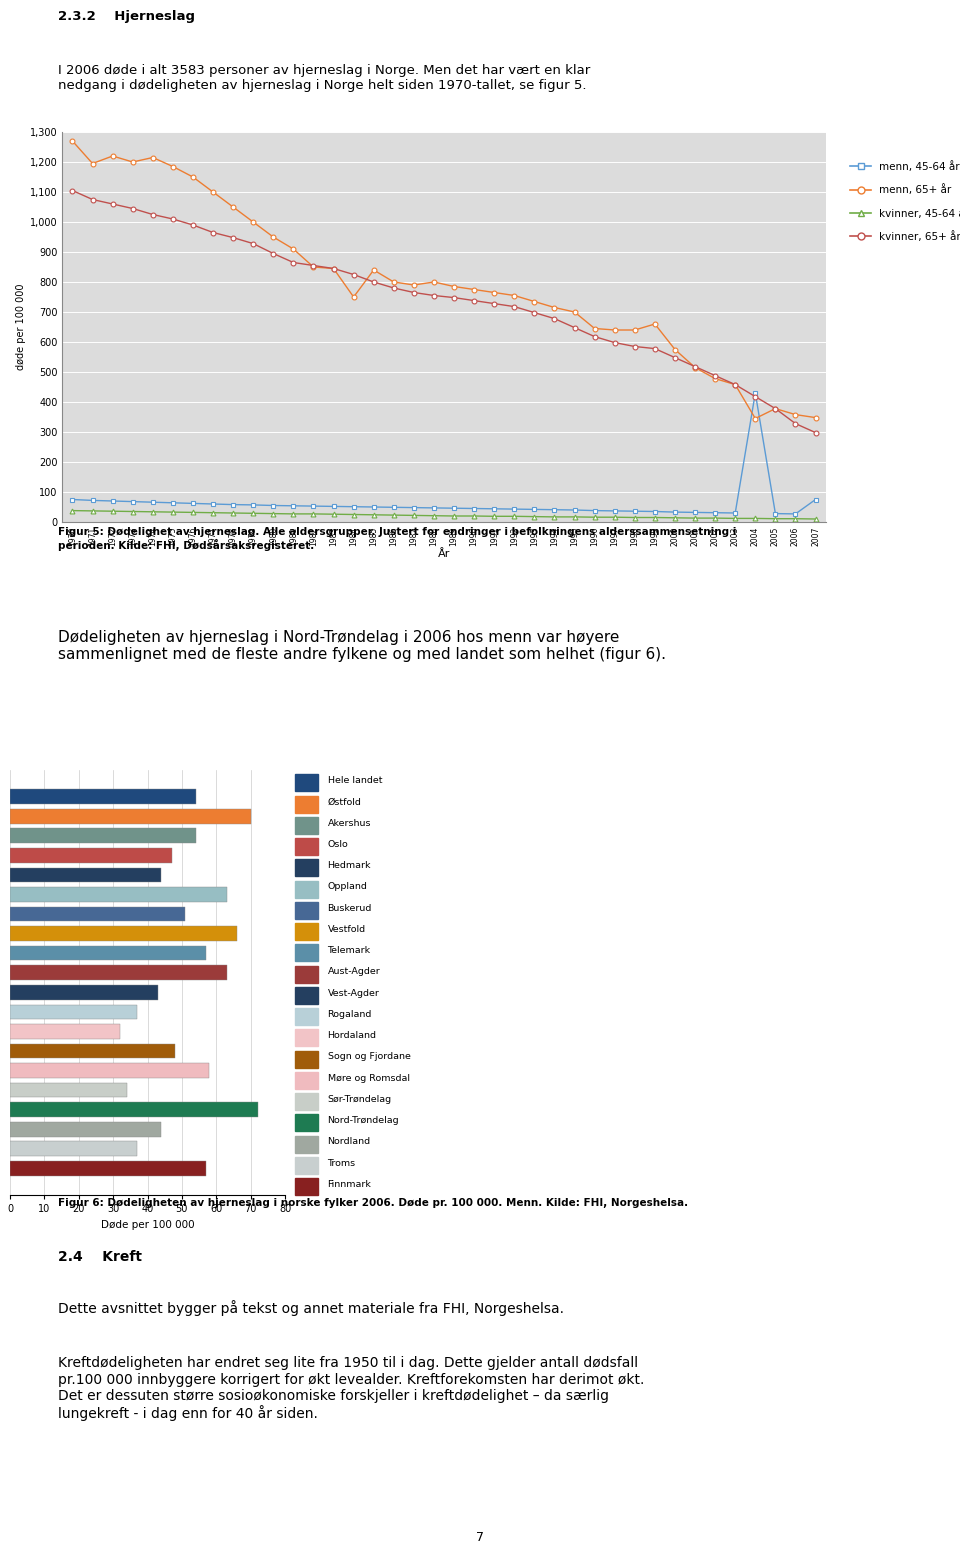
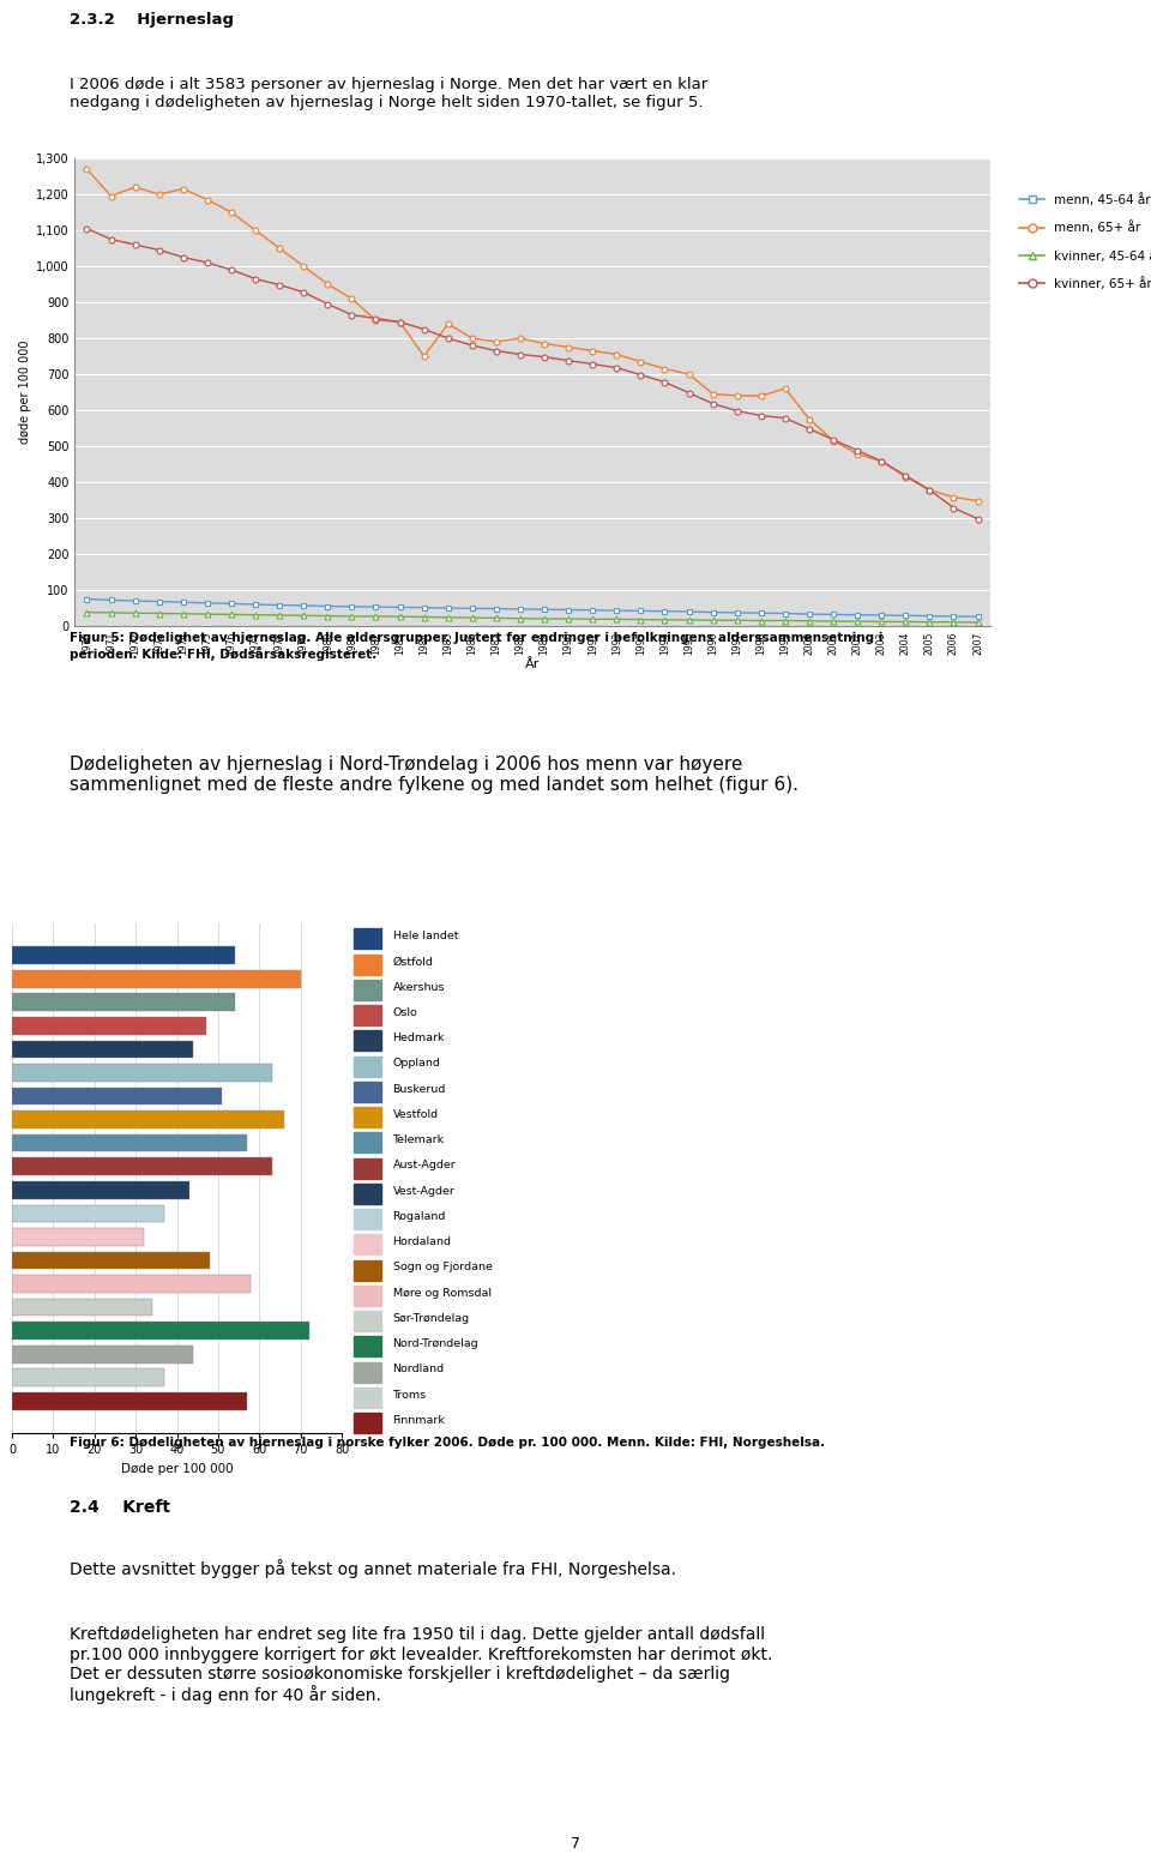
menn, 45-64 år/2004: 430 -> 29
menn, 65+ år/2004: 345 -> 415
menn, 45-64 år/2007: 75 -> 26
